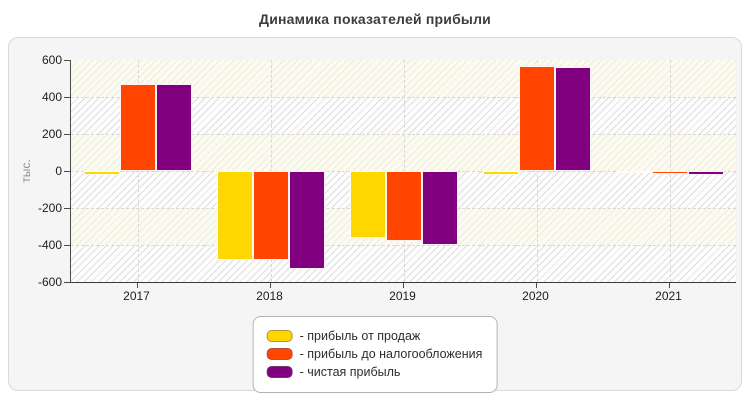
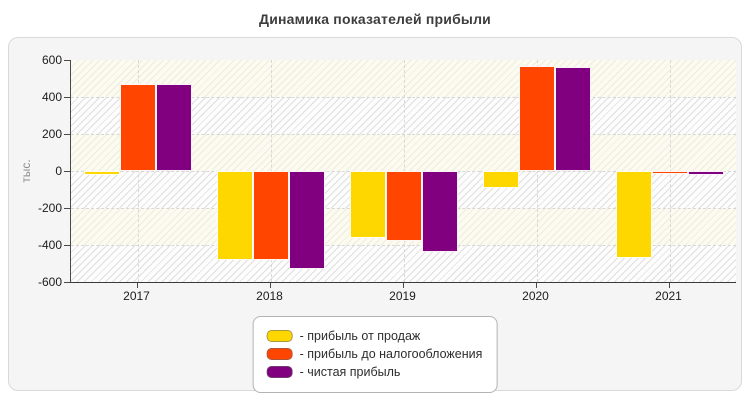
- чистая прибыль/2019: -400 -> -440
- прибыль от продаж/2020: -20 -> -90
- прибыль от продаж/2021: -10 -> -470
